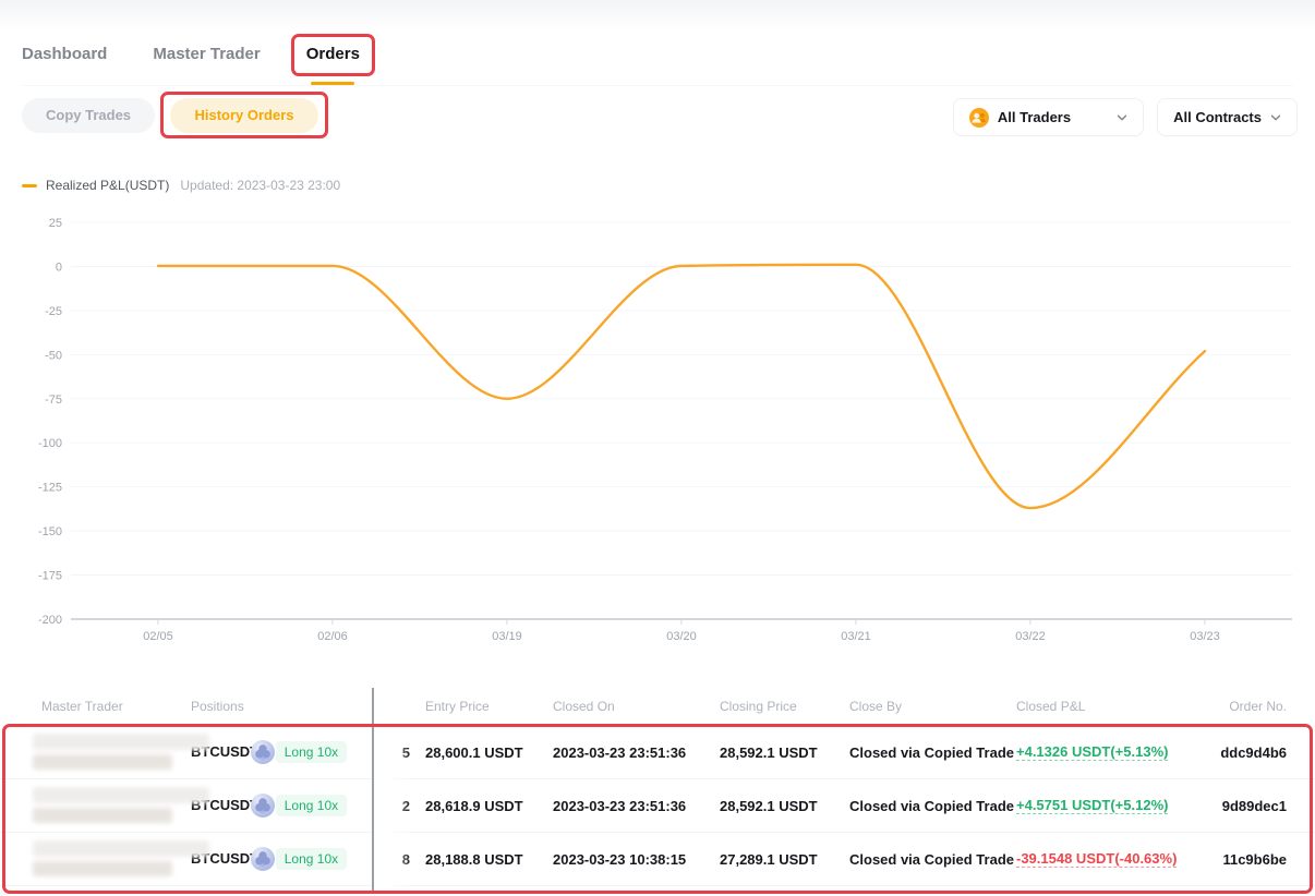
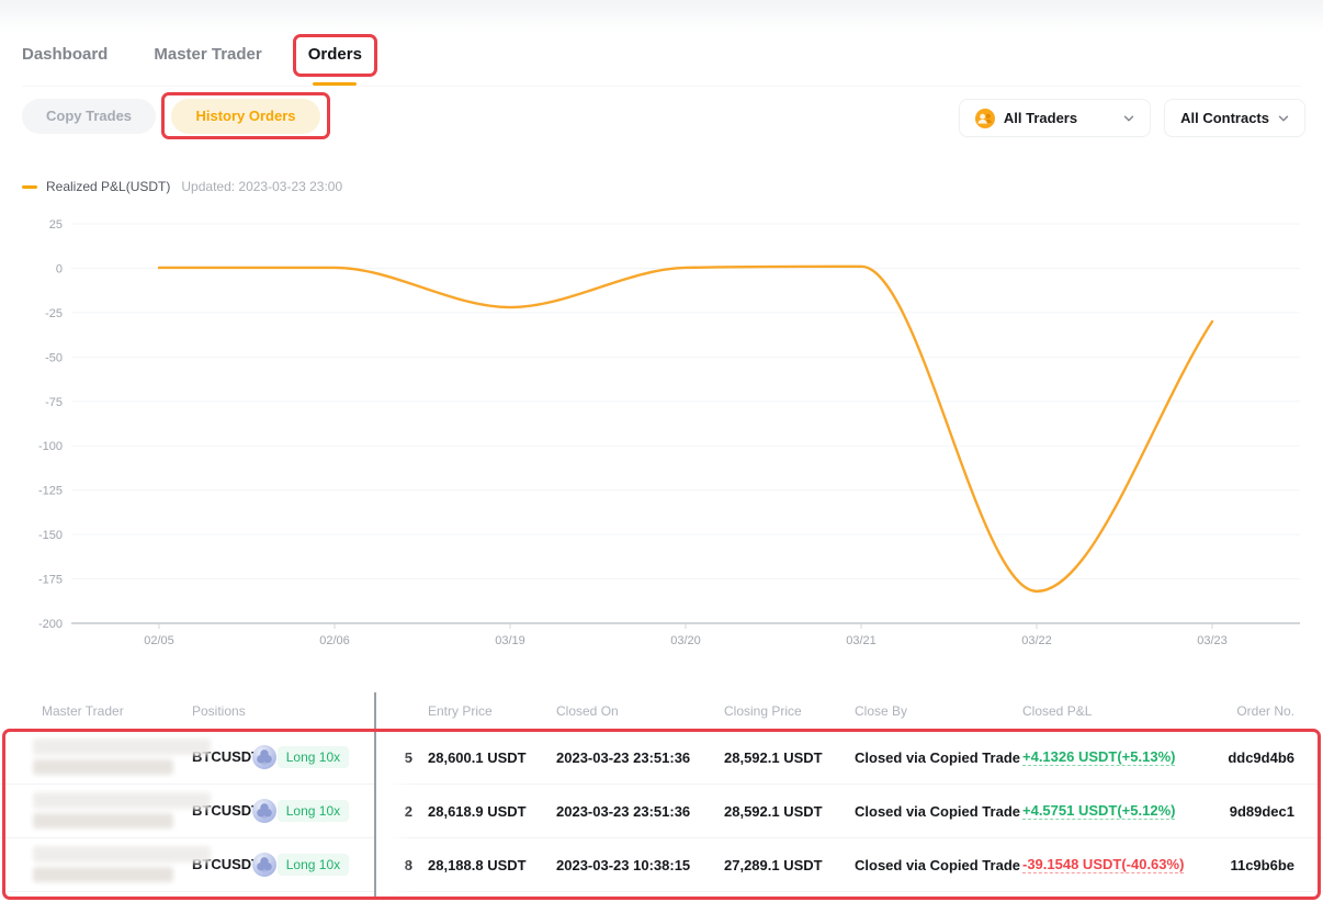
03/19: -75 -> -22
03/22: -137 -> -182
03/23: -48 -> -30
